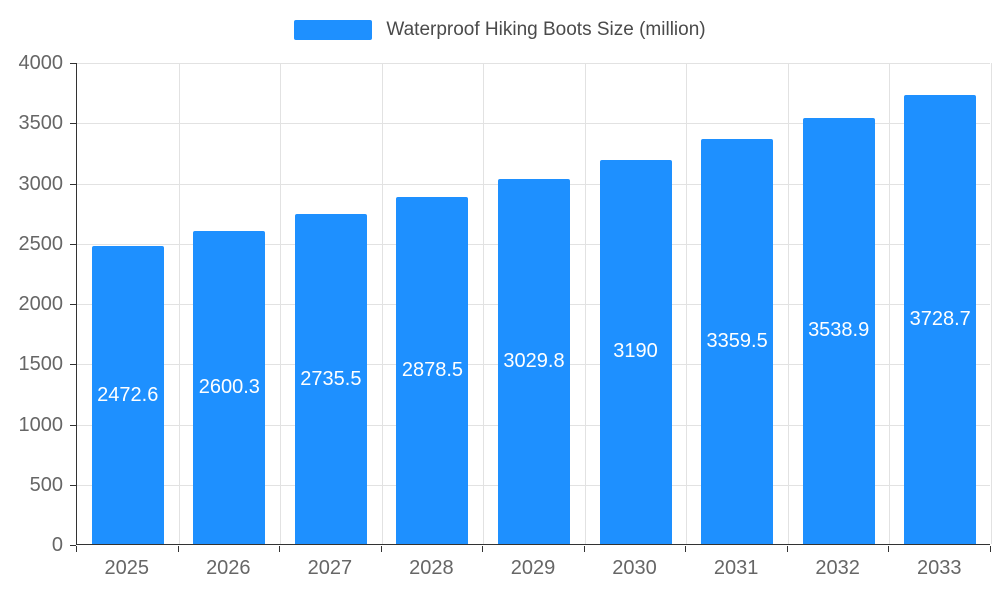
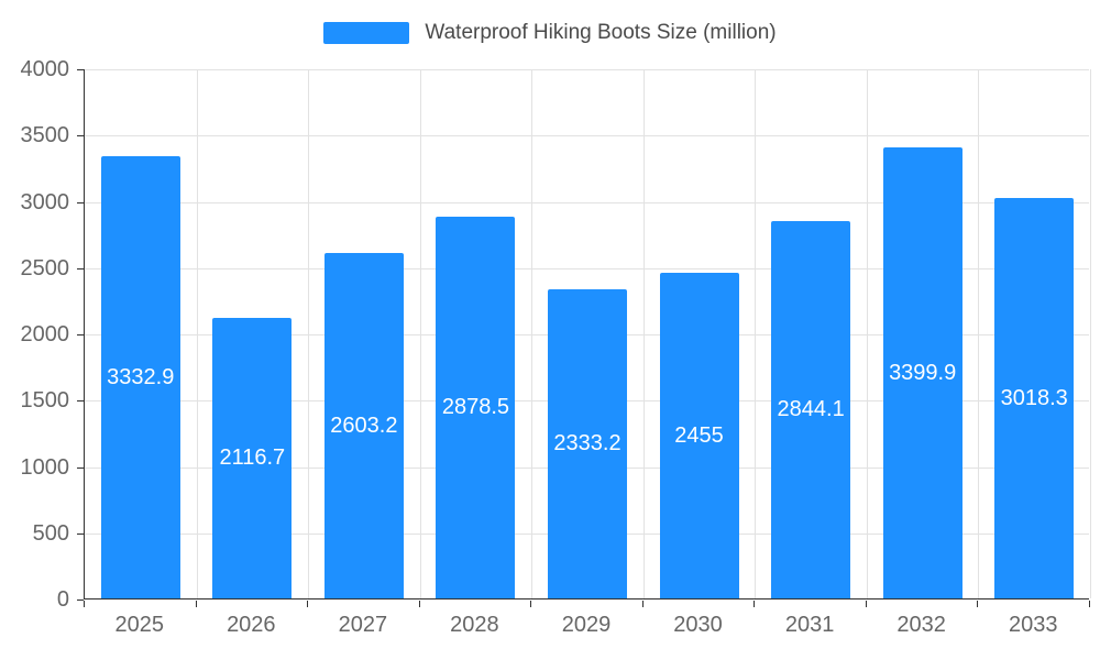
2025: 2472.6 -> 3332.9
2026: 2600.3 -> 2116.7
2027: 2735.5 -> 2603.2
2029: 3029.8 -> 2333.2
2030: 3190 -> 2455
2031: 3359.5 -> 2844.1
2032: 3538.9 -> 3399.9
2033: 3728.7 -> 3018.3
